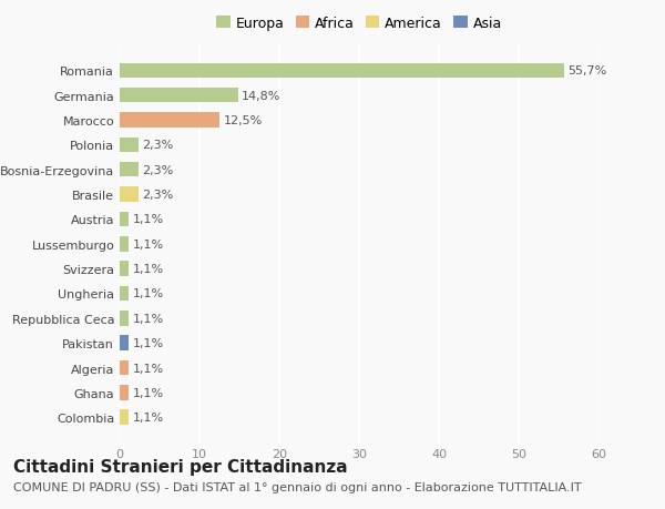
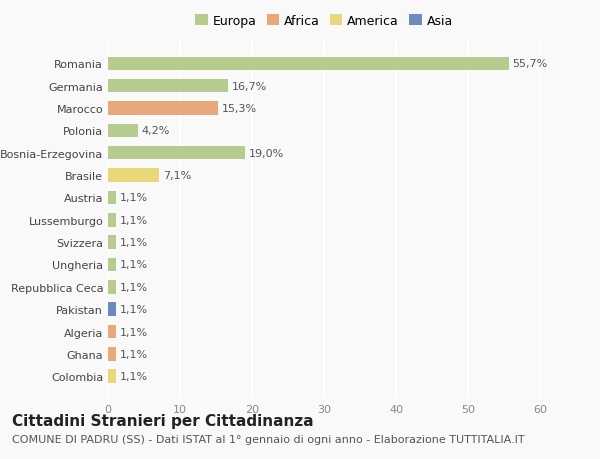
Germania: 14,8% -> 16,7%
Marocco: 12,5% -> 15,3%
Polonia: 2,3% -> 4,2%
Bosnia-Erzegovina: 2,3% -> 19,0%
Brasile: 2,3% -> 7,1%
